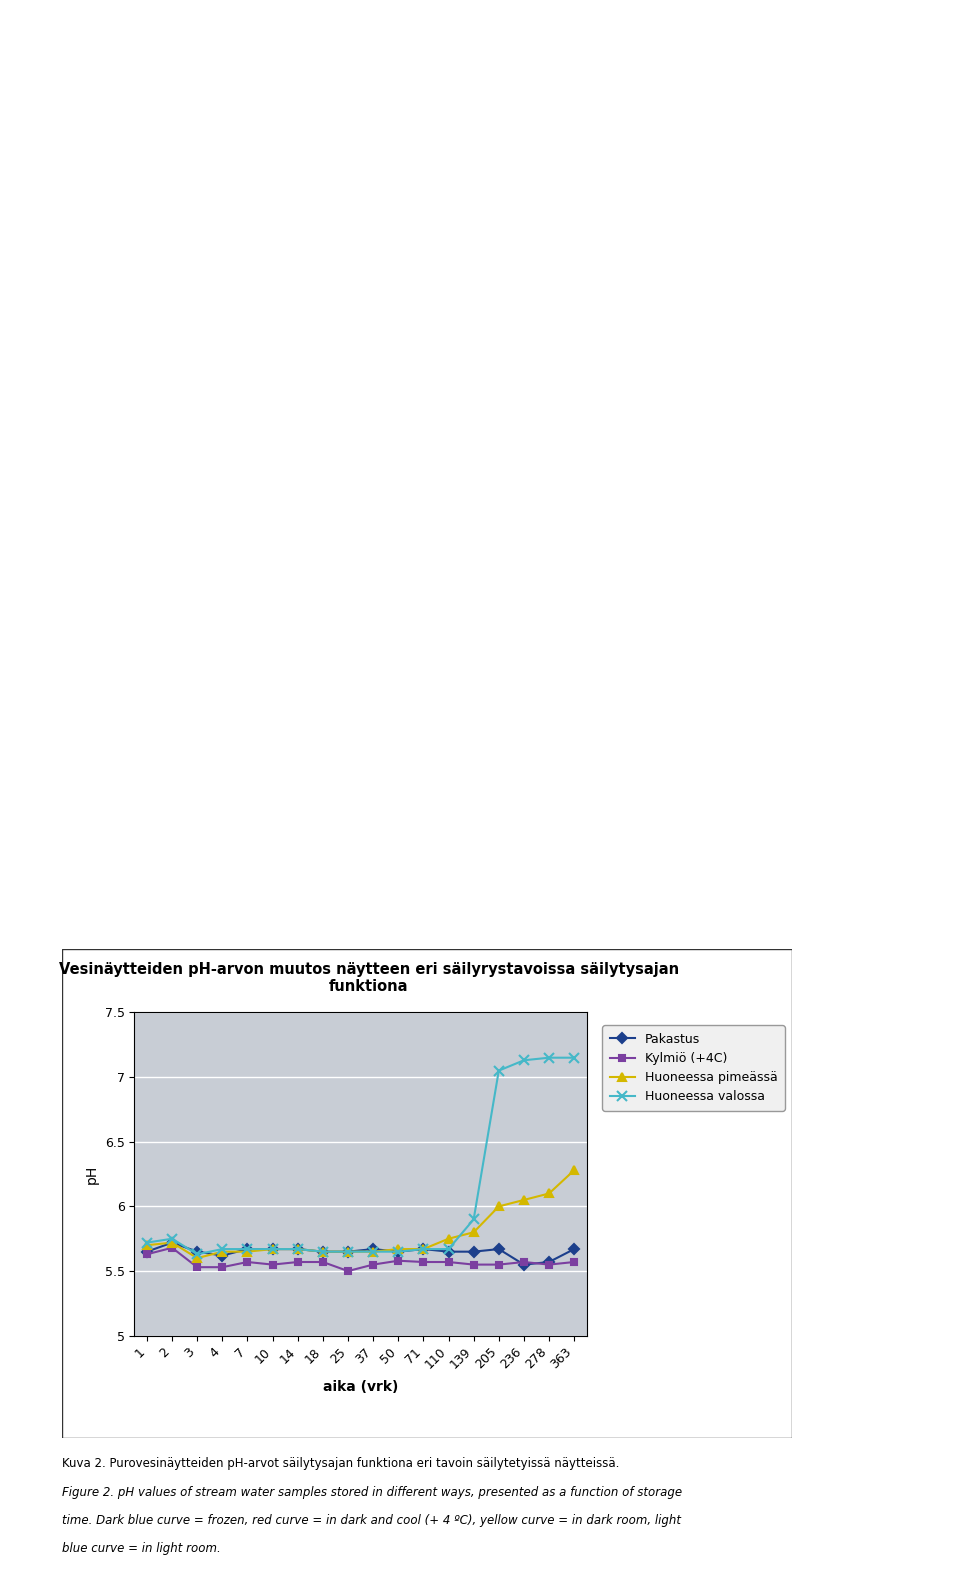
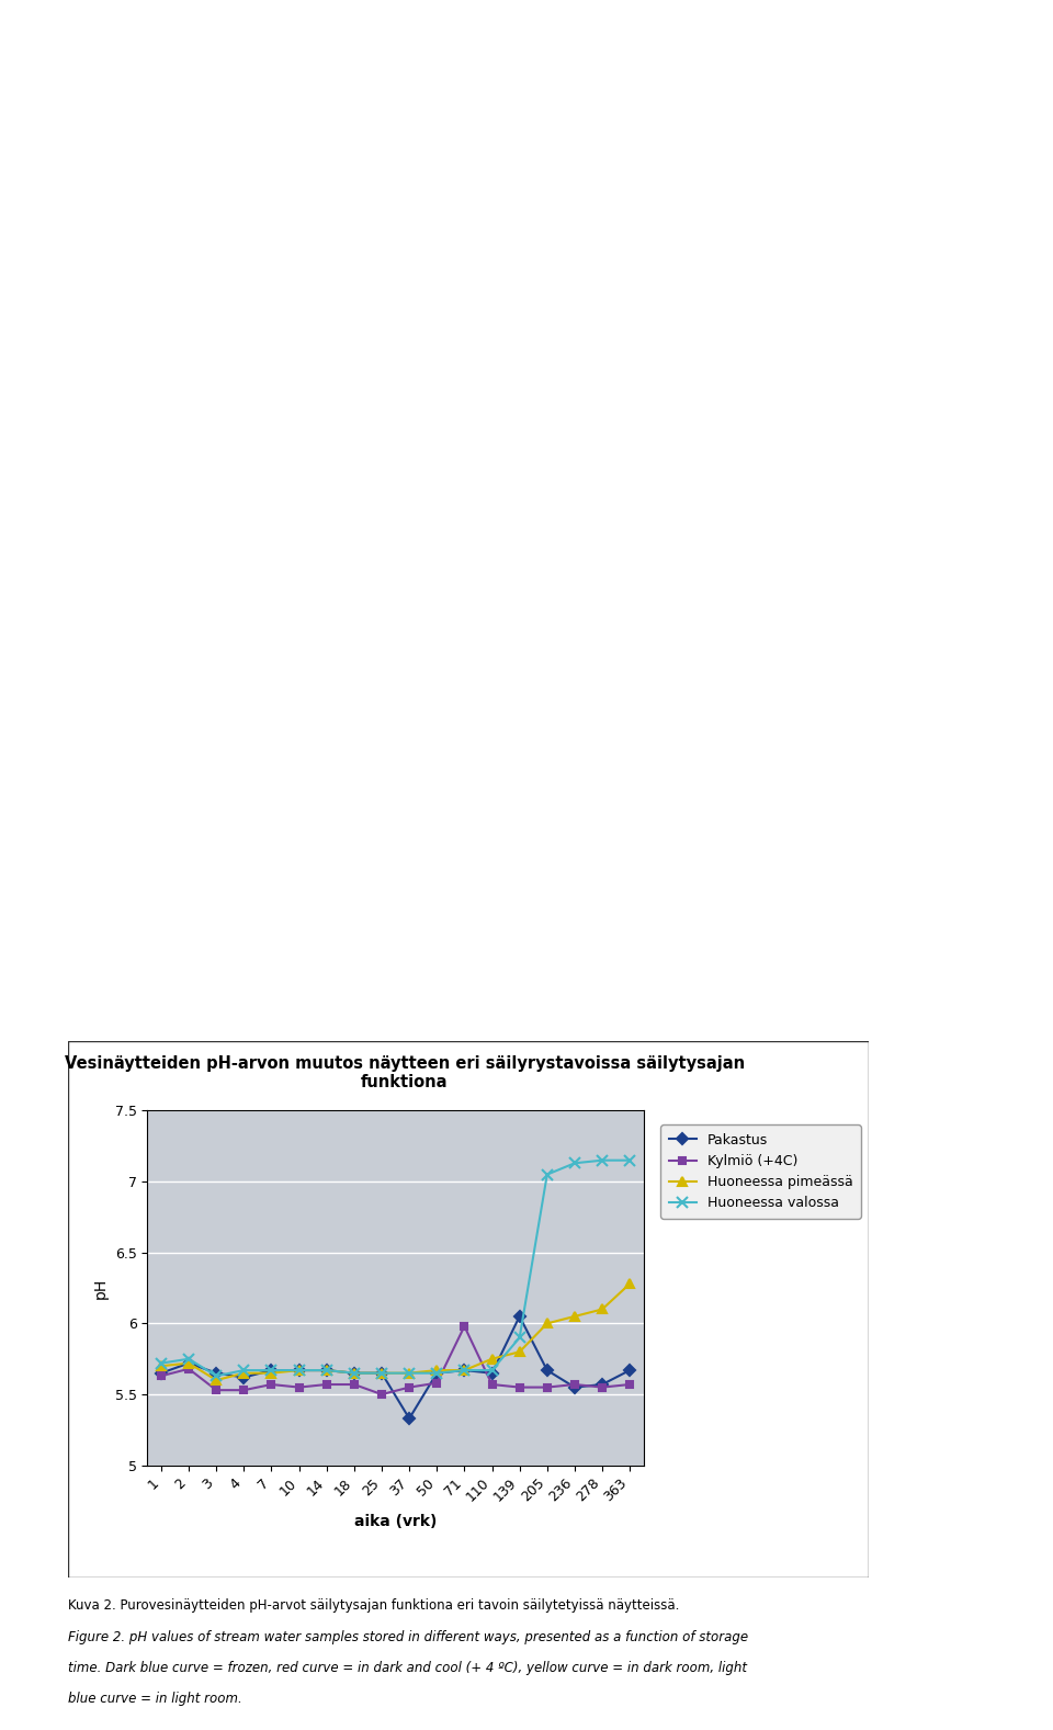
Pakastus/37: 5.67 -> 5.33
Kylmiö (+4C)/71: 5.57 -> 5.98
Pakastus/139: 5.65 -> 6.05
